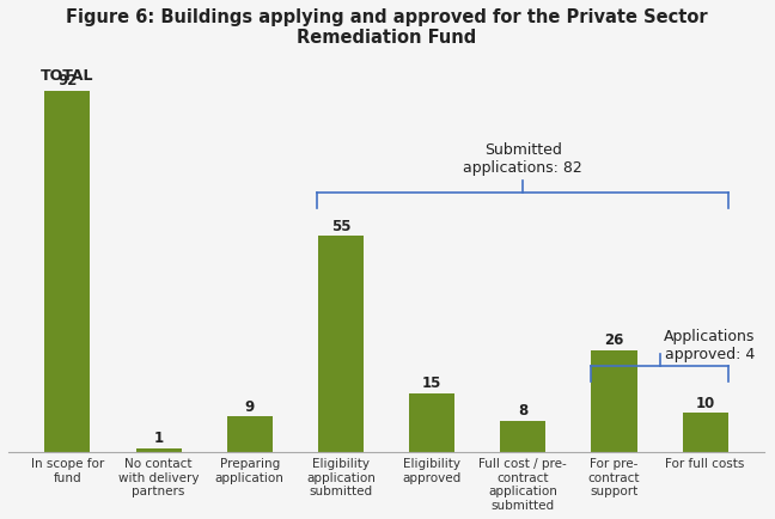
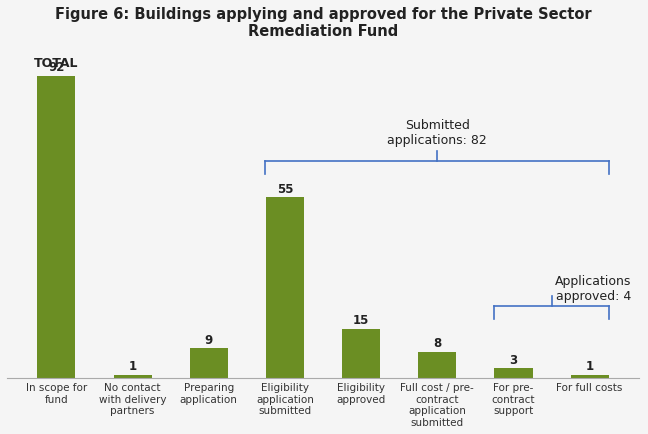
For pre- contract support: 26 -> 3
For full costs: 10 -> 1
